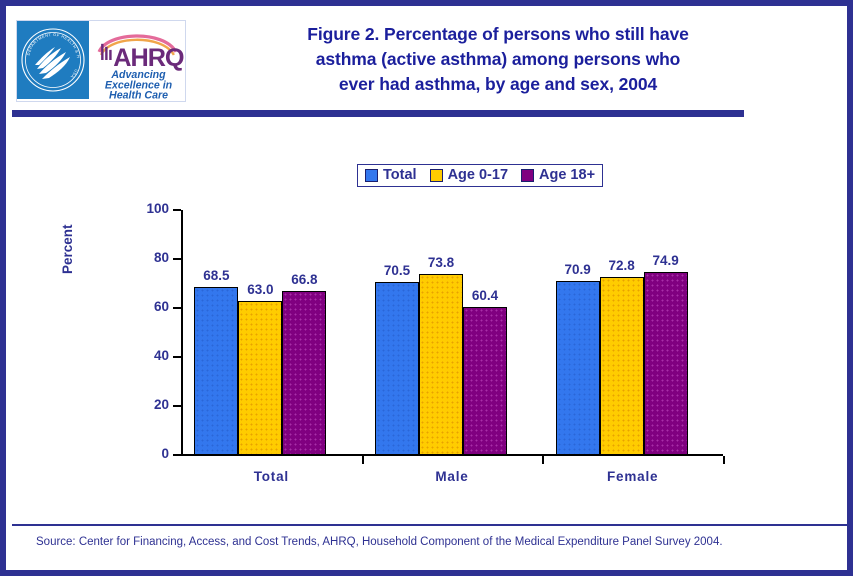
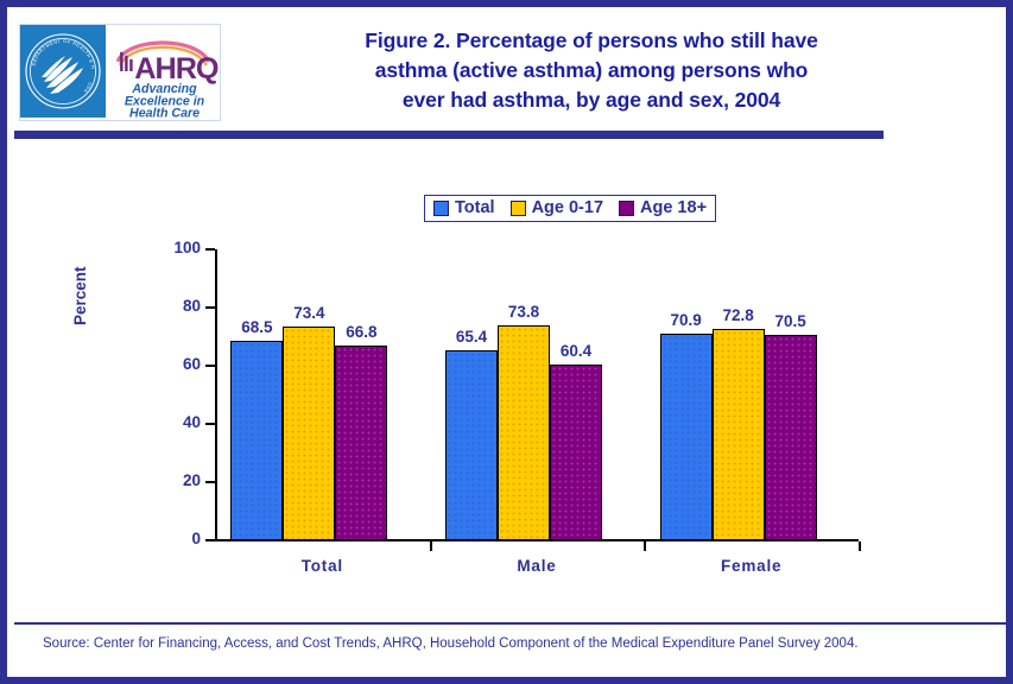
Age 0-17/Total: 63.0 -> 73.4
Total/Male: 70.5 -> 65.4
Age 18+/Female: 74.9 -> 70.5
